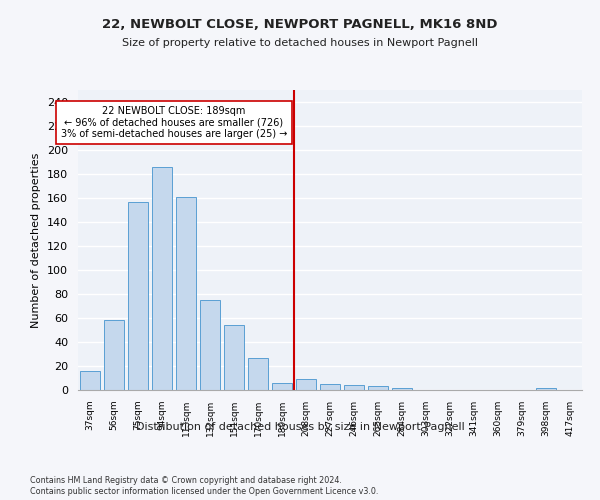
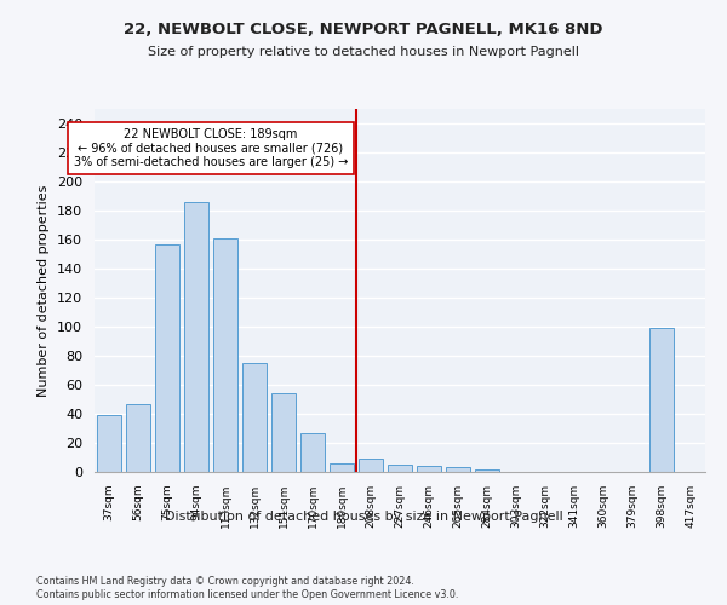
37sqm: 16 -> 39
56sqm: 58 -> 47
398sqm: 2 -> 99
